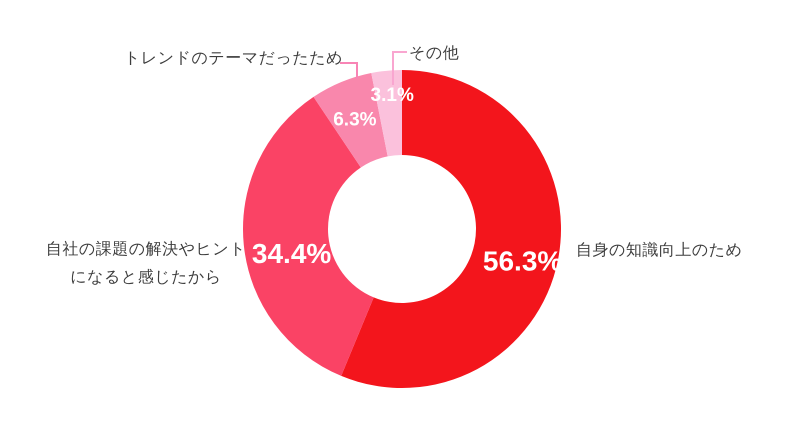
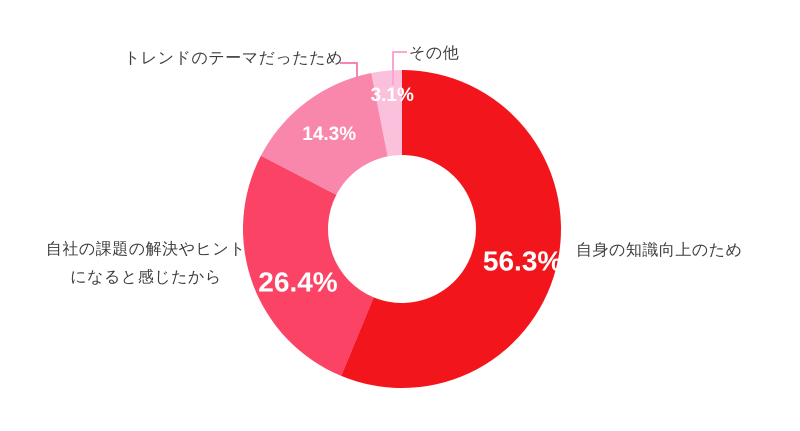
自社の課題の解決やヒントになると感じたから: 34.4% -> 26.4%
トレンドのテーマだったため: 6.3% -> 14.3%
